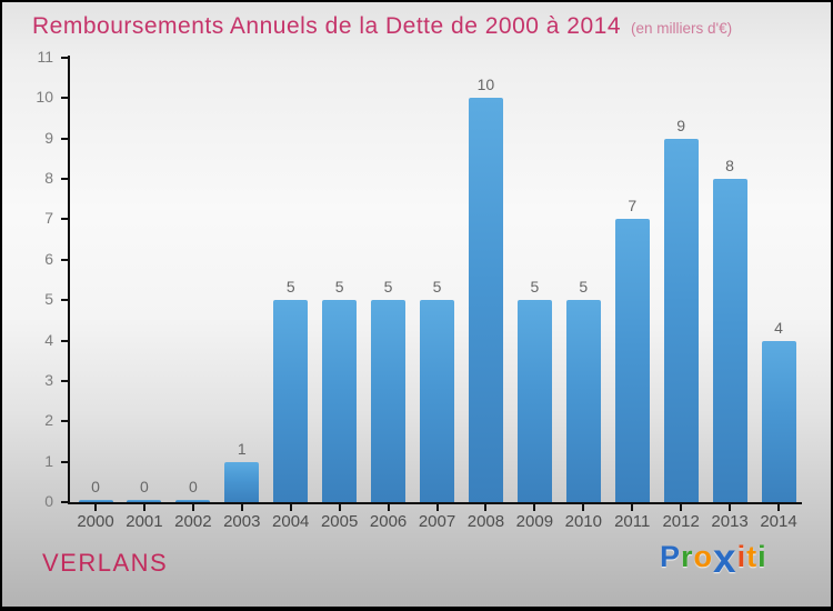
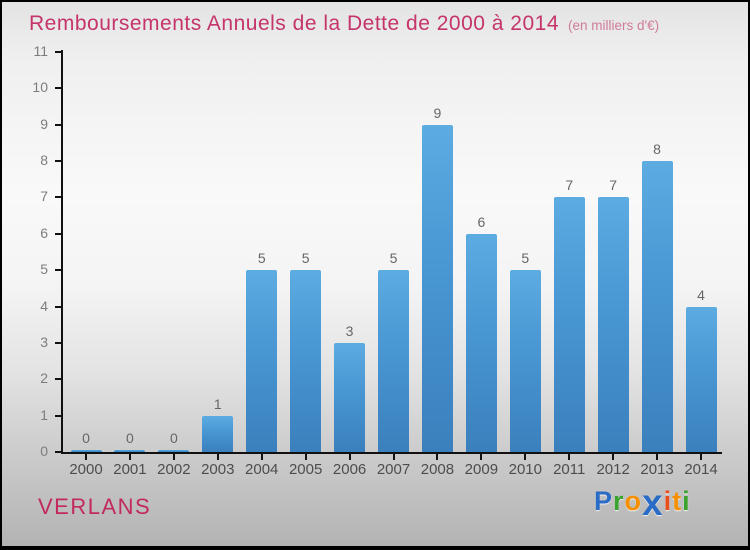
2006: 5 -> 3
2008: 10 -> 9
2009: 5 -> 6
2012: 9 -> 7
